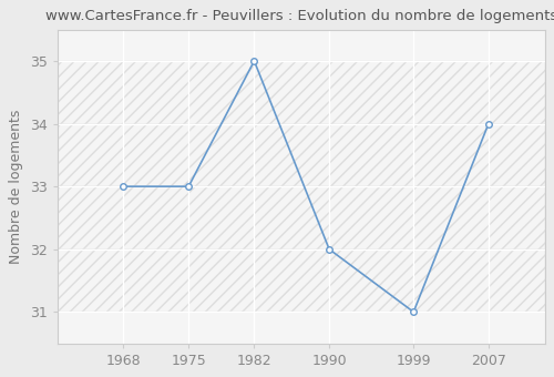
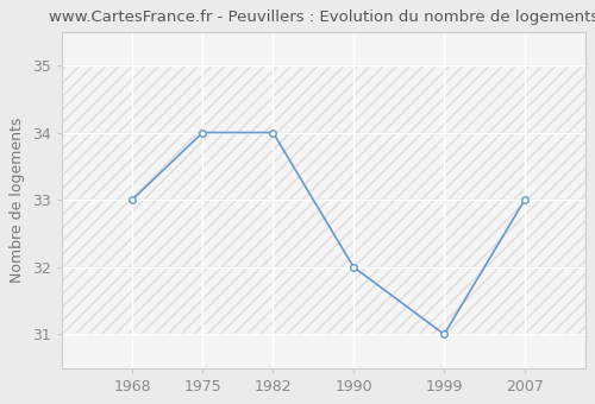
1975: 33 -> 34
1982: 35 -> 34
2007: 34 -> 33
